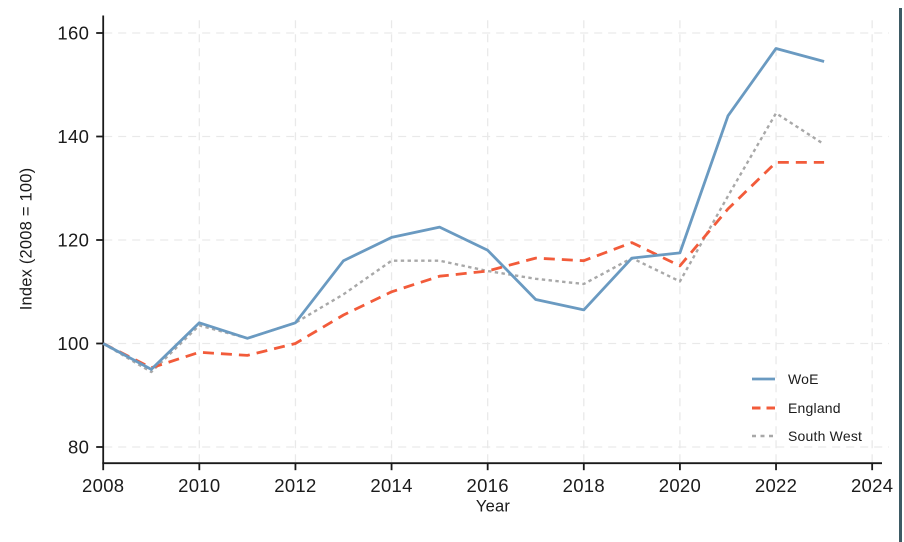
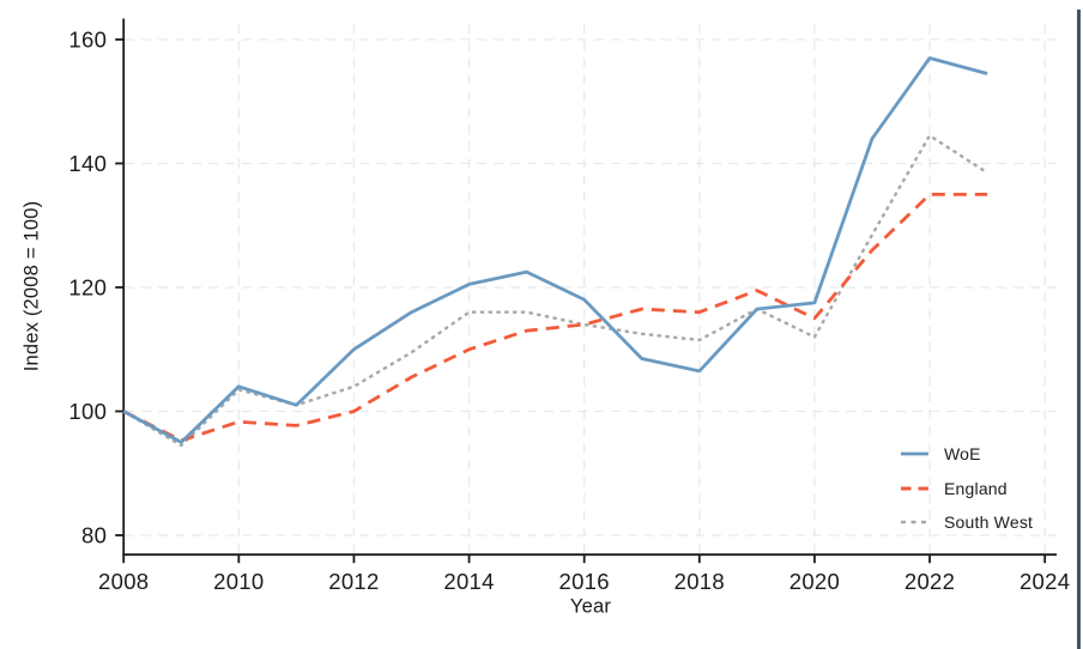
WoE/2012: 104 -> 110
